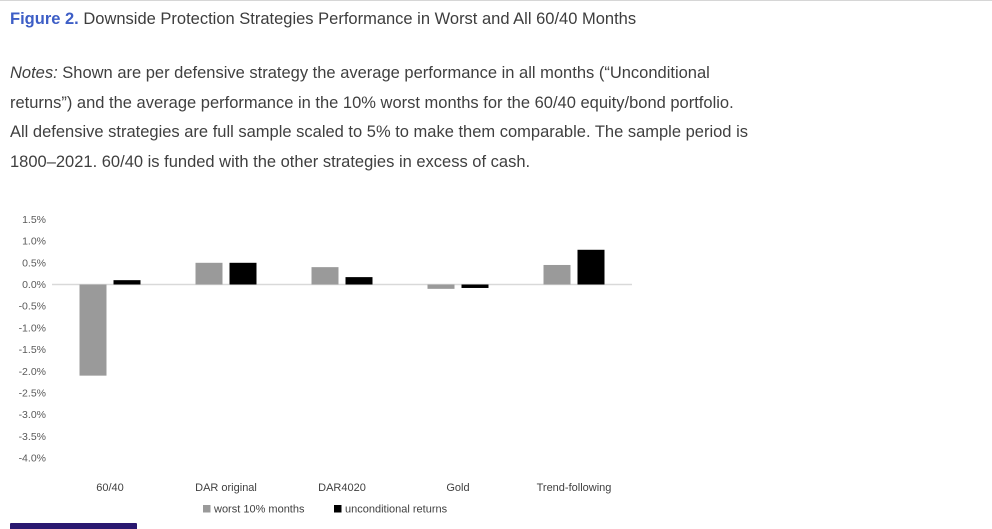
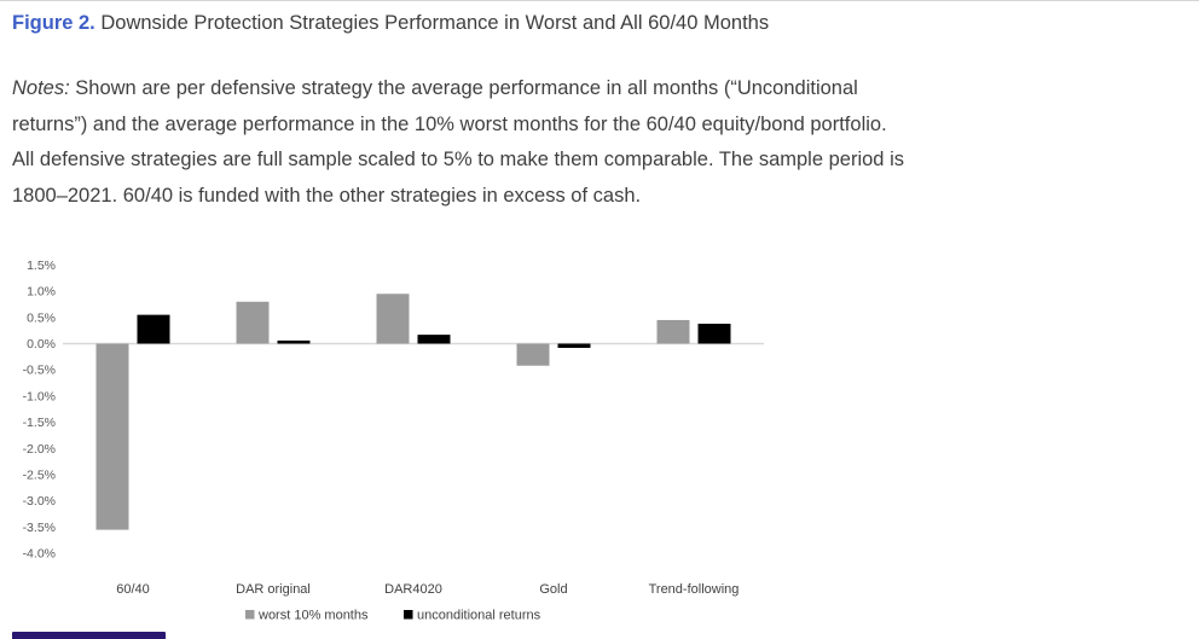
worst 10% months/60/40: -2.1% -> -3.5%
unconditional returns/60/40: 0.1% -> 0.6%
worst 10% months/DAR original: 0.5% -> 0.8%
unconditional returns/DAR original: 0.5% -> 0.1%
worst 10% months/DAR4020: 0.4% -> 0.9%
worst 10% months/Gold: -0.1% -> -0.4%
unconditional returns/Trend-following: 0.8% -> 0.4%
